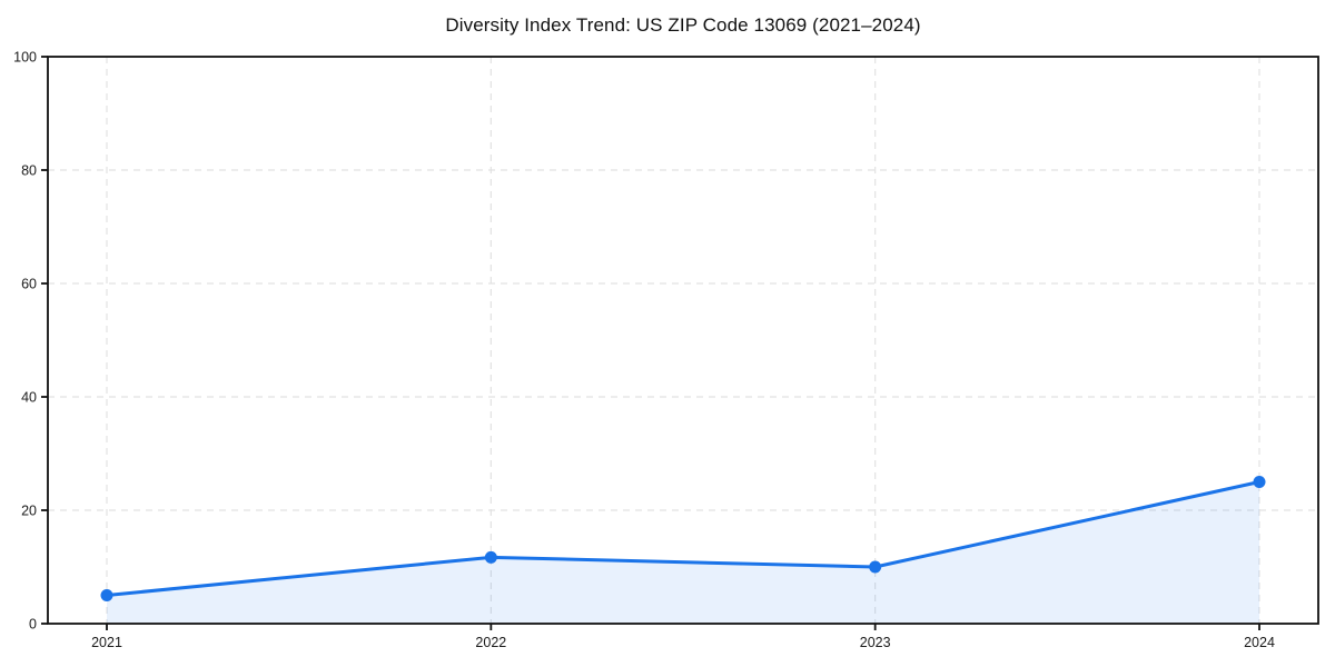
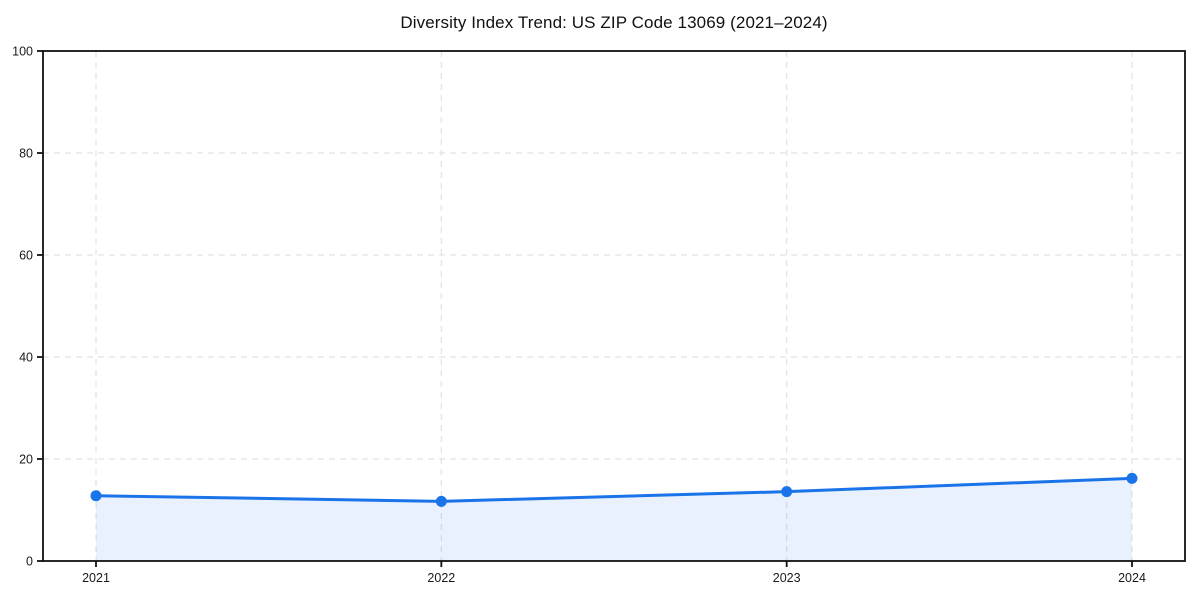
2021: 5 -> 13
2023: 10 -> 14
2024: 25 -> 16
